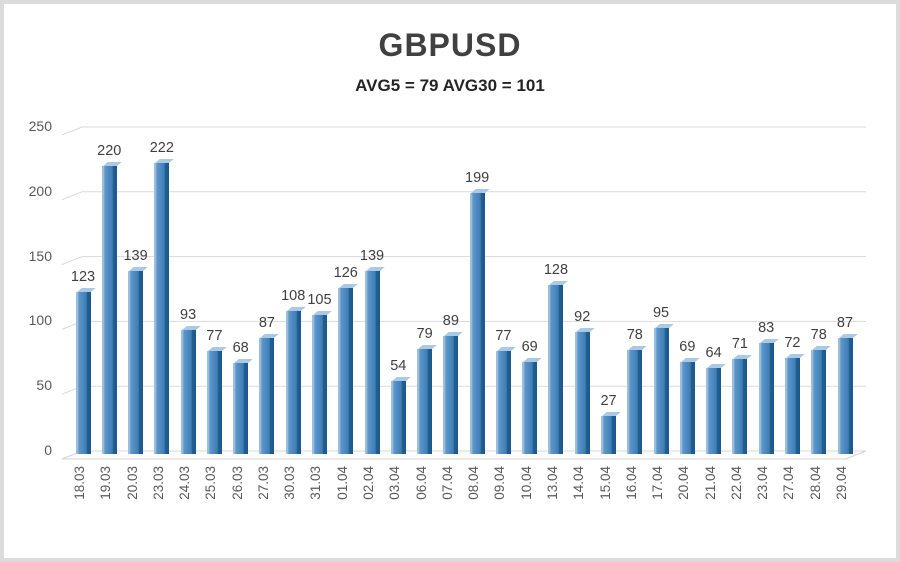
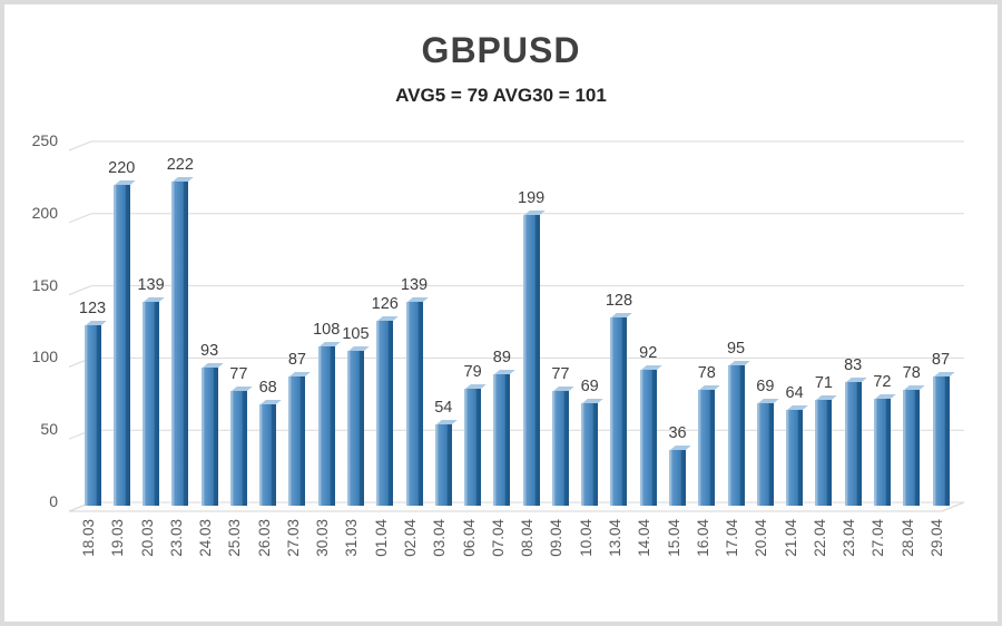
15.04: 27 -> 36
